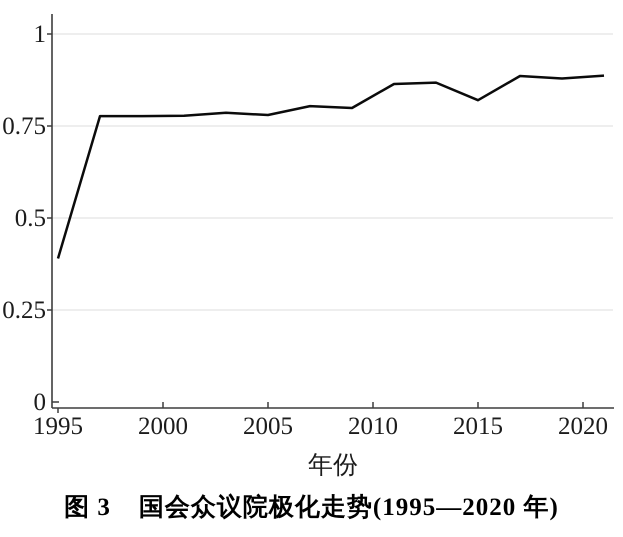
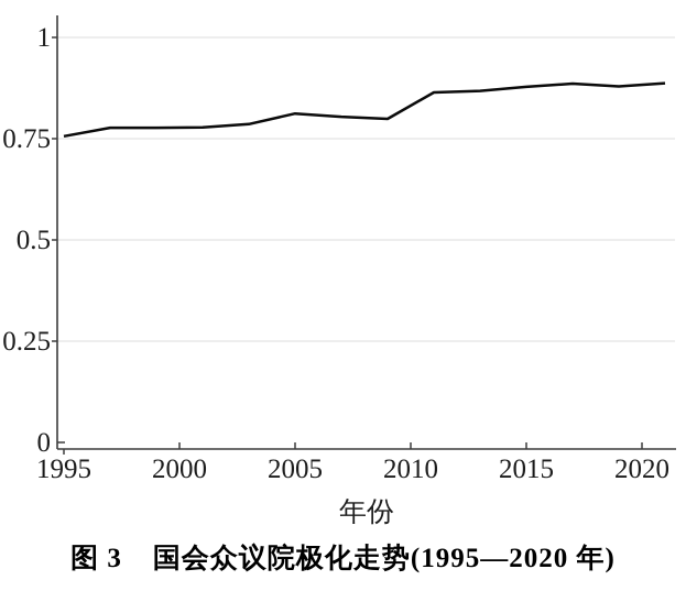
1995: 0.39 -> 0.76
2005: 0.78 -> 0.81
2015: 0.82 -> 0.88
